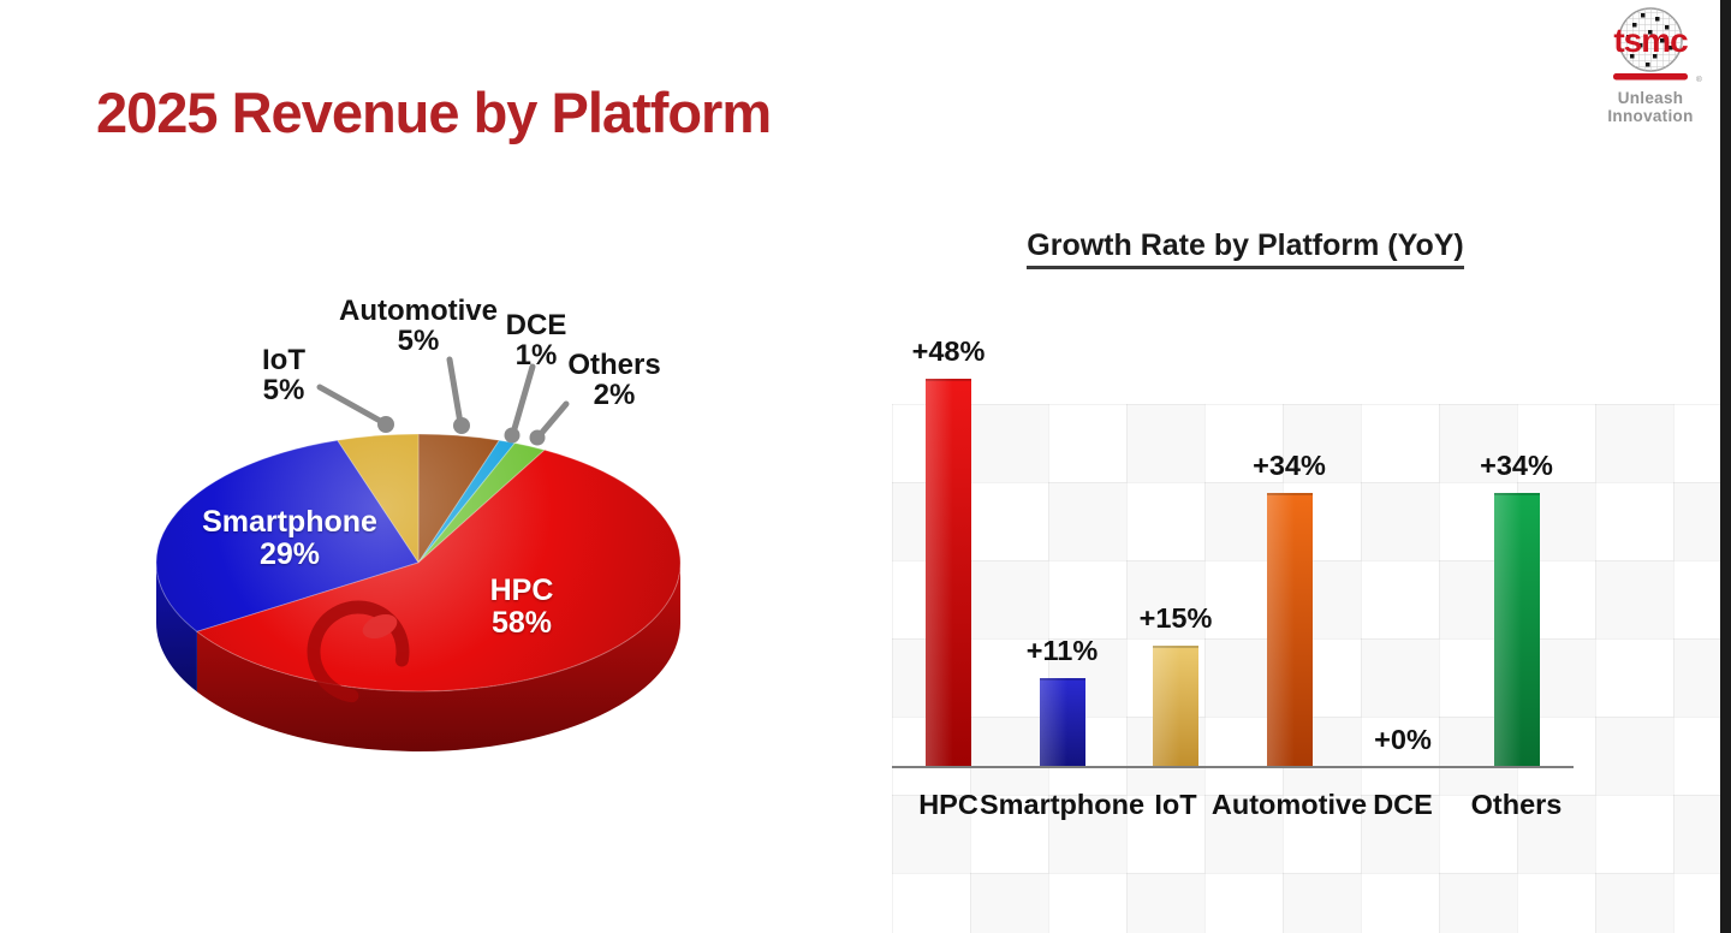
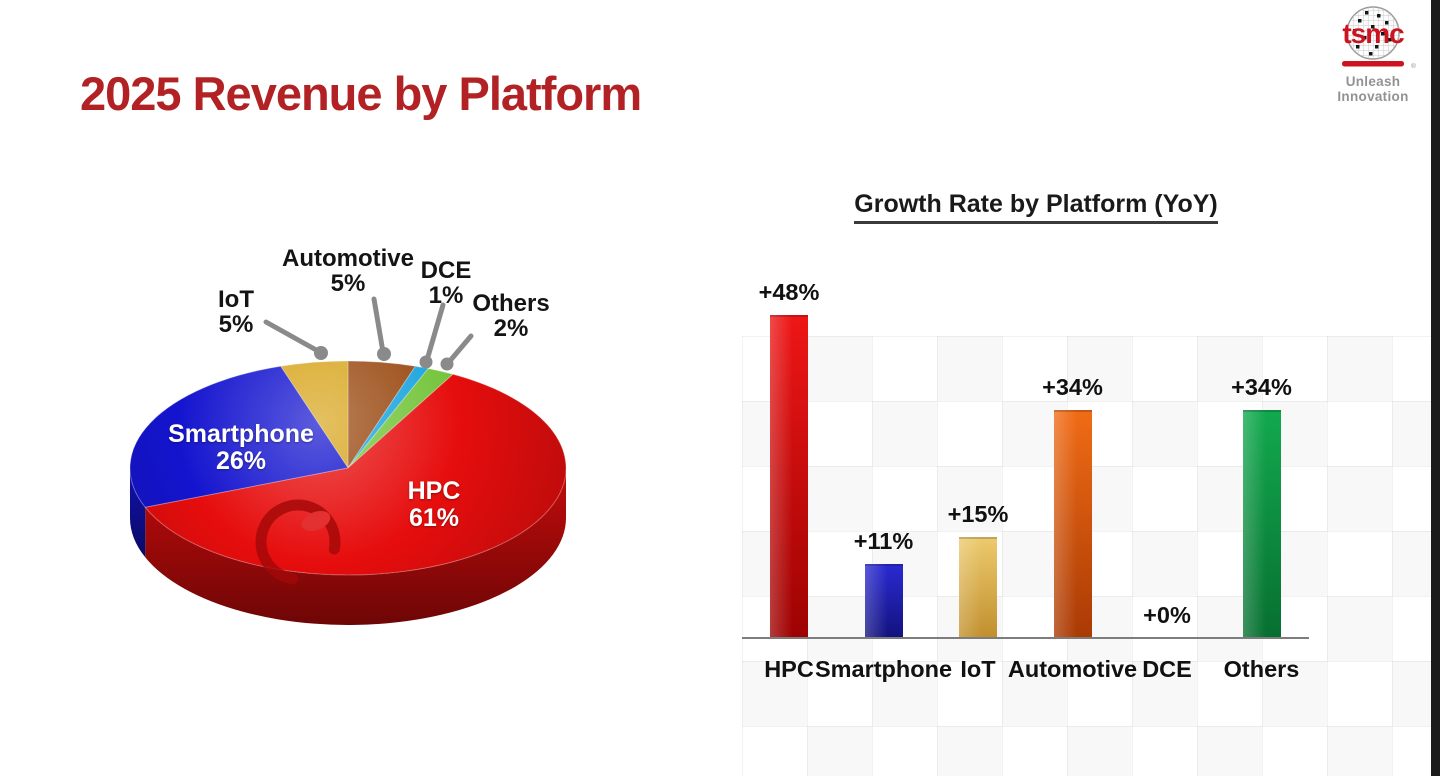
2025 Revenue by Platform/HPC: 58% -> 61%
2025 Revenue by Platform/Smartphone: 29% -> 26%
